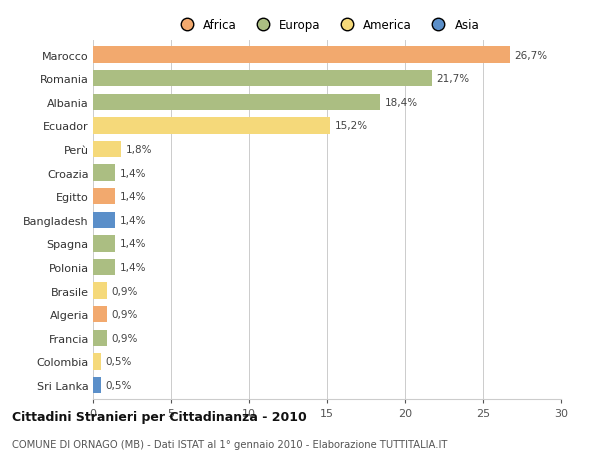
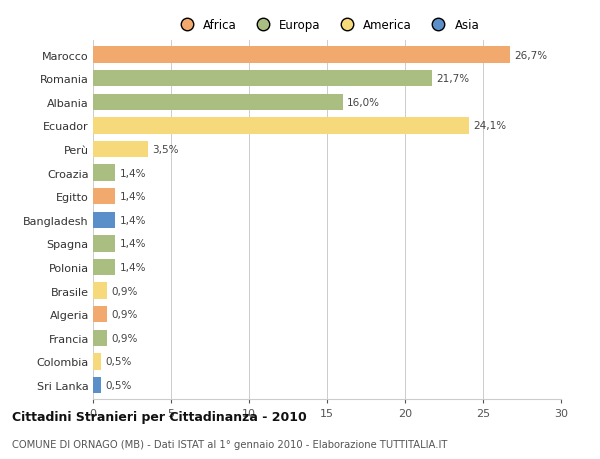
Albania: 18,4% -> 16,0%
Ecuador: 15,2% -> 24,1%
Perù: 1,8% -> 3,5%
